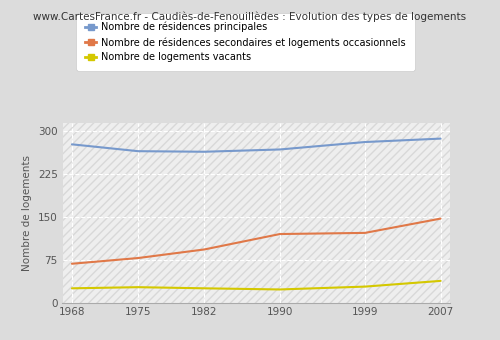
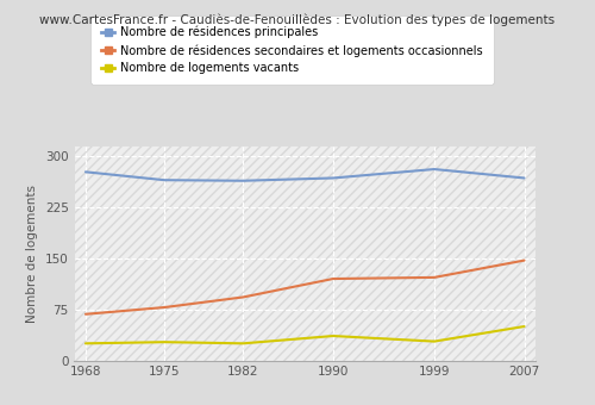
Nombre de logements vacants/1990: 23 -> 36
Nombre de résidences principales/2007: 287 -> 268
Nombre de logements vacants/2007: 38 -> 50
